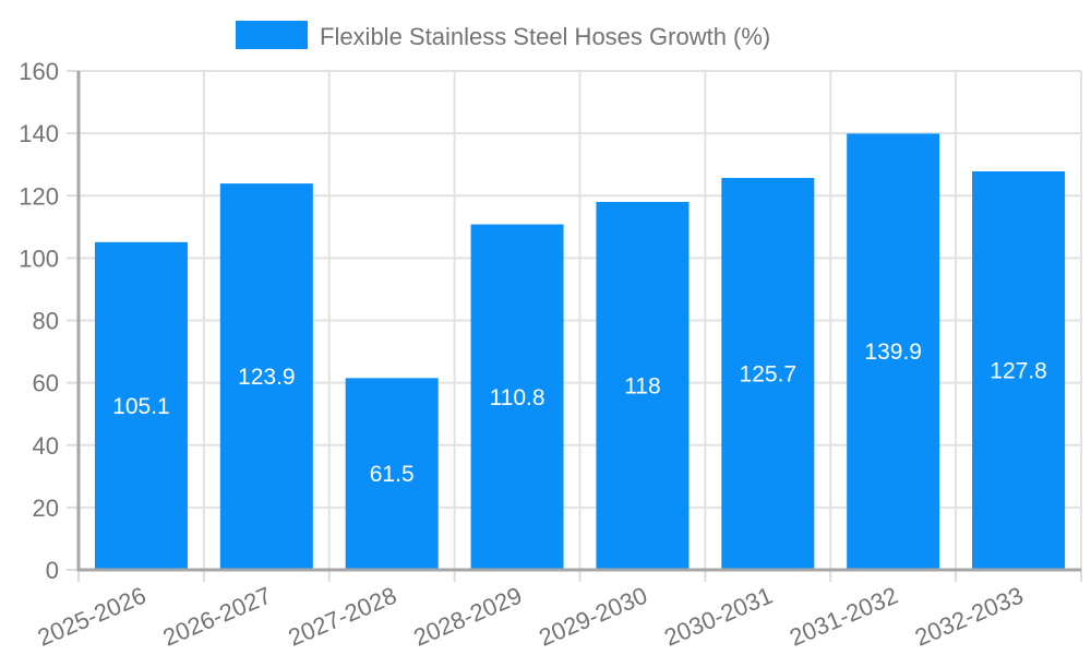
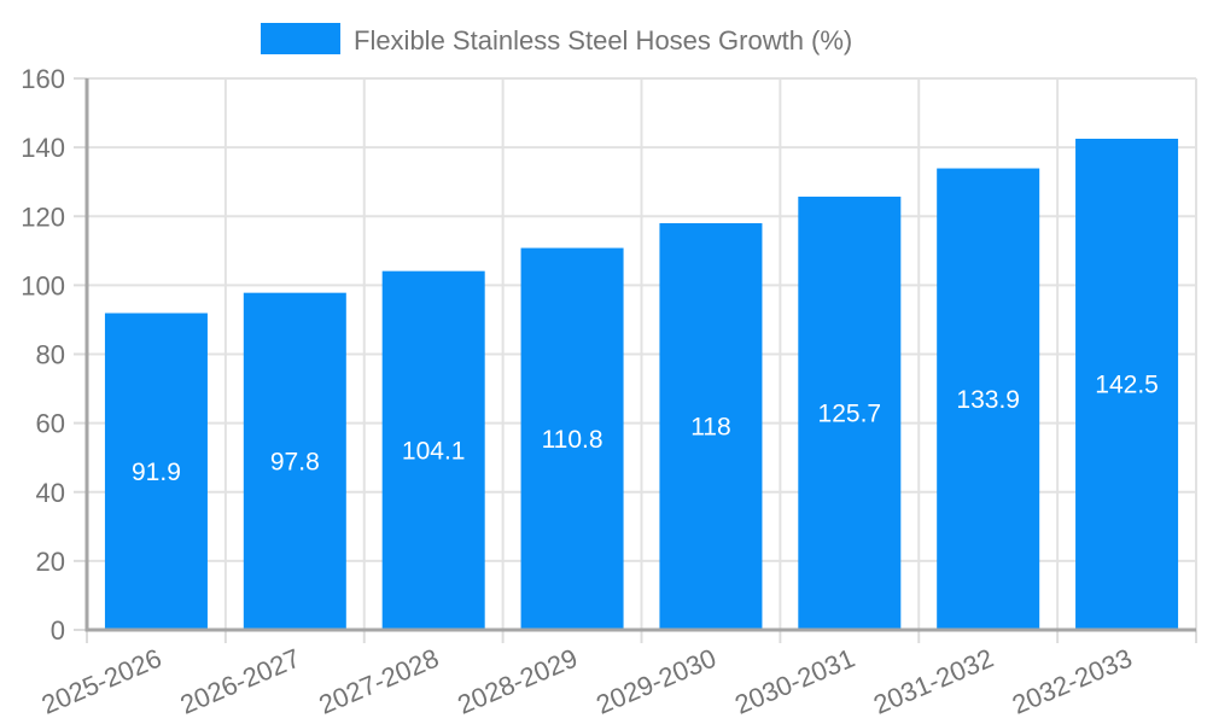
2025-2026: 105.1 -> 91.9
2026-2027: 123.9 -> 97.8
2027-2028: 61.5 -> 104.1
2031-2032: 139.9 -> 133.9
2032-2033: 127.8 -> 142.5
